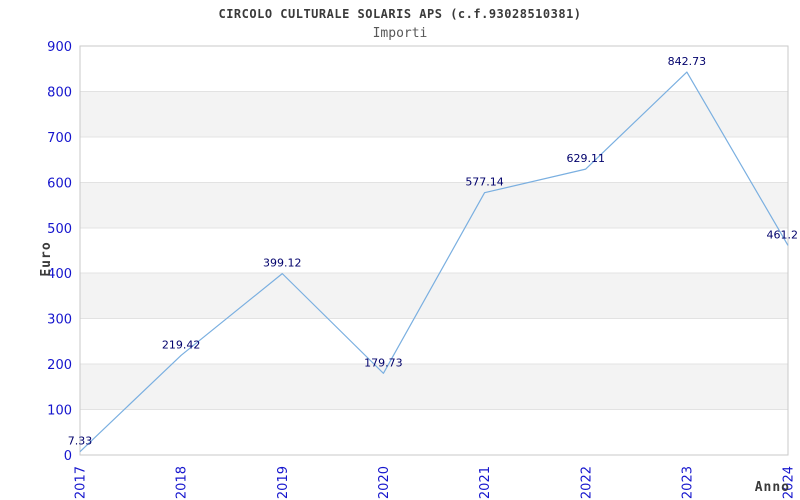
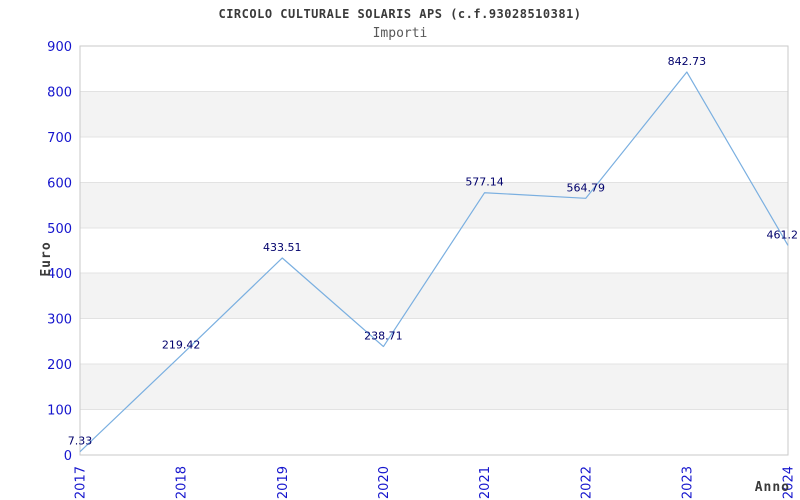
2019: 399.12 -> 433.51
2020: 179.73 -> 238.71
2022: 629.11 -> 564.79
